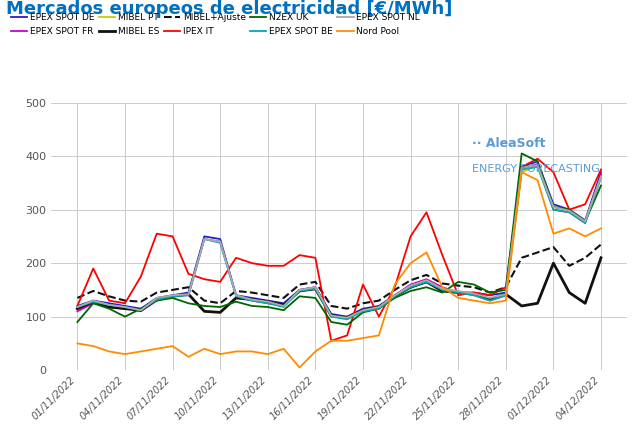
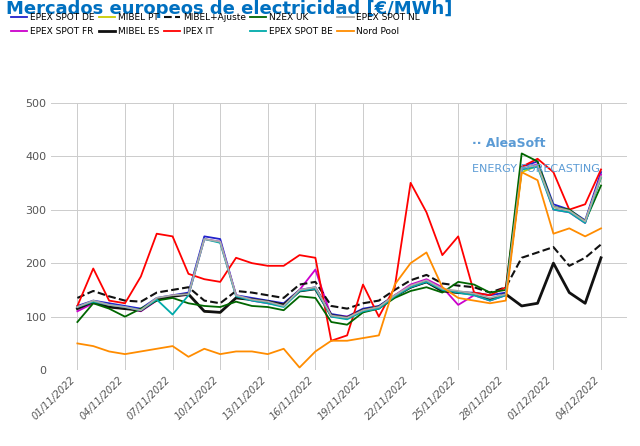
EPEX SPOT BE/07/11/2022: 138 -> 104
EPEX SPOT FR/16/11/2022: 155 -> 188
IPEX IT/22/11/2022: 250 -> 350
EPEX SPOT FR/25/11/2022: 145 -> 122
IPEX IT/25/11/2022: 140 -> 250
